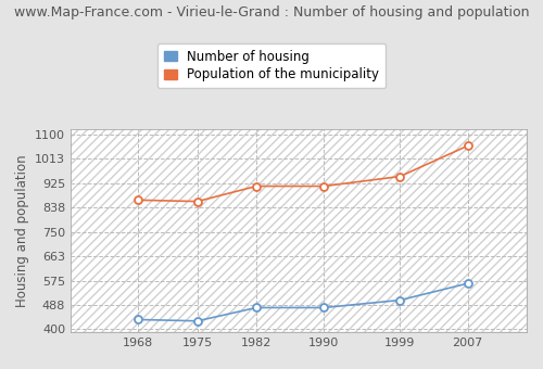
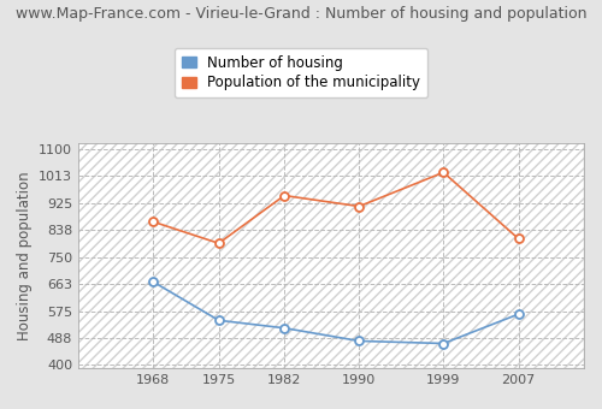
Number of housing/1968: 435 -> 670
Number of housing/1975: 430 -> 545
Population of the municipality/1975: 860 -> 795
Number of housing/1982: 478 -> 520
Population of the municipality/1982: 915 -> 950
Number of housing/1999: 505 -> 470
Population of the municipality/1999: 950 -> 1025
Population of the municipality/2007: 1060 -> 810
